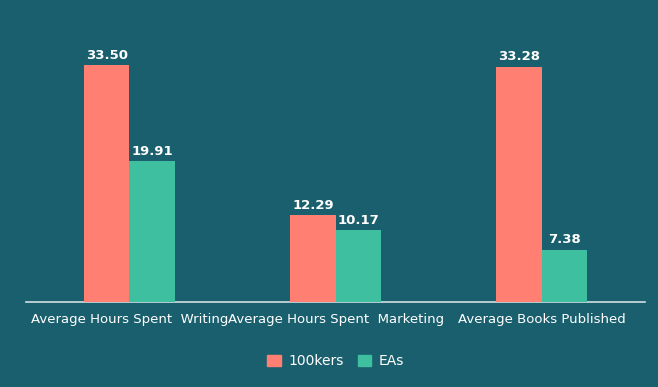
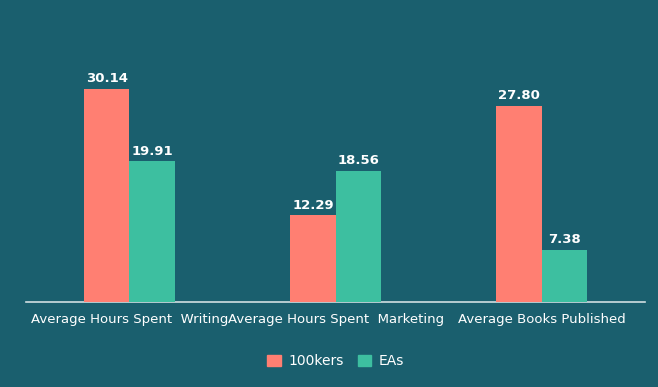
100kers/Average Hours Spent Writing: 33.50 -> 30.14
EAs/Average Hours Spent Marketing: 10.17 -> 18.56
100kers/Average Books Published: 33.28 -> 27.80
